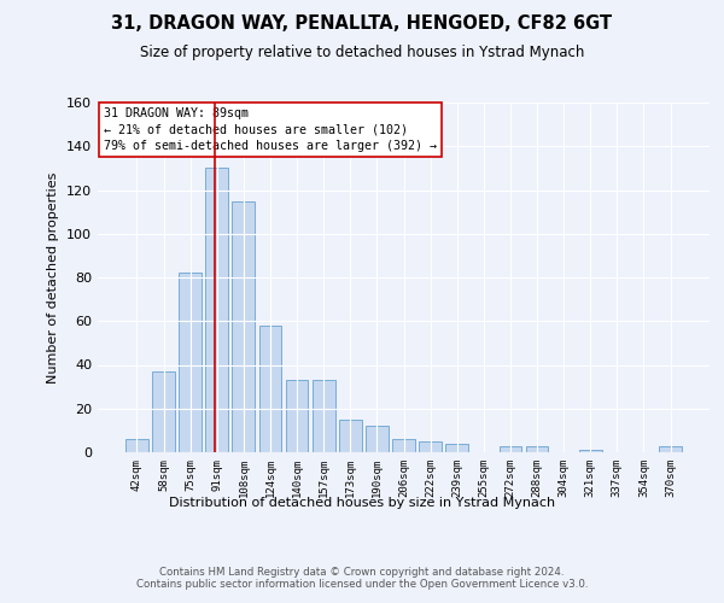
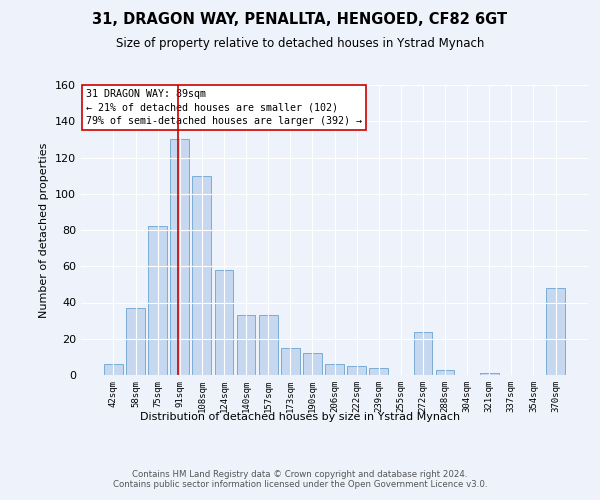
108sqm: 115 -> 110
272sqm: 3 -> 24
370sqm: 3 -> 48
